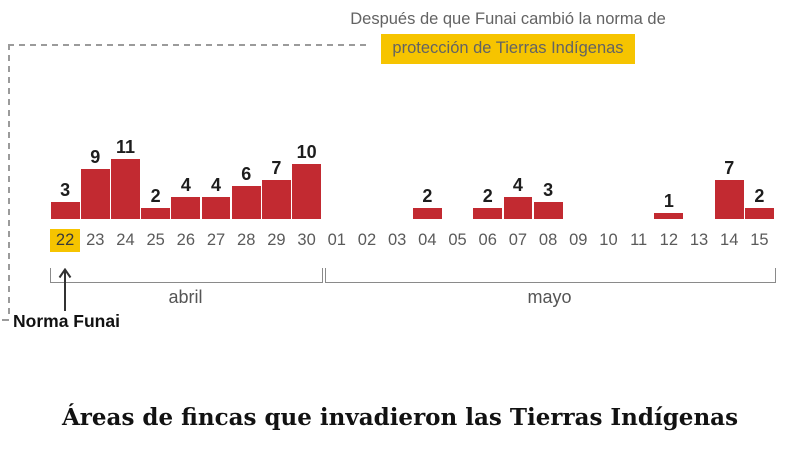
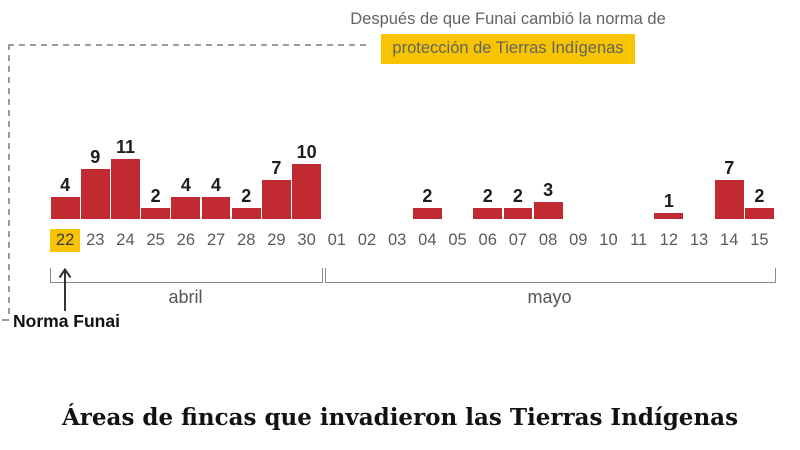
22: 3 -> 4
28: 6 -> 2
07: 4 -> 2
